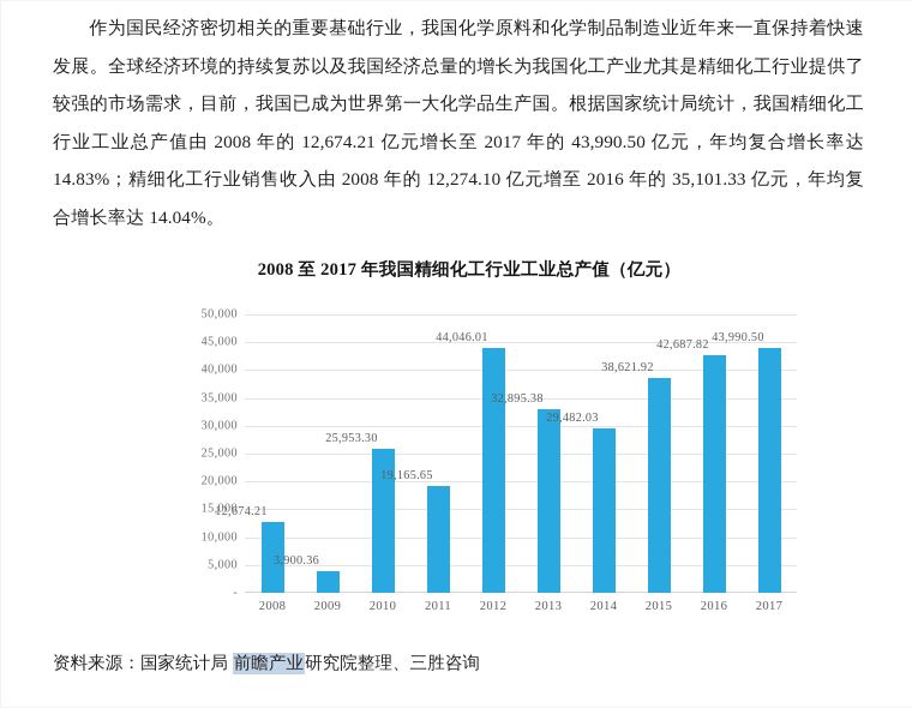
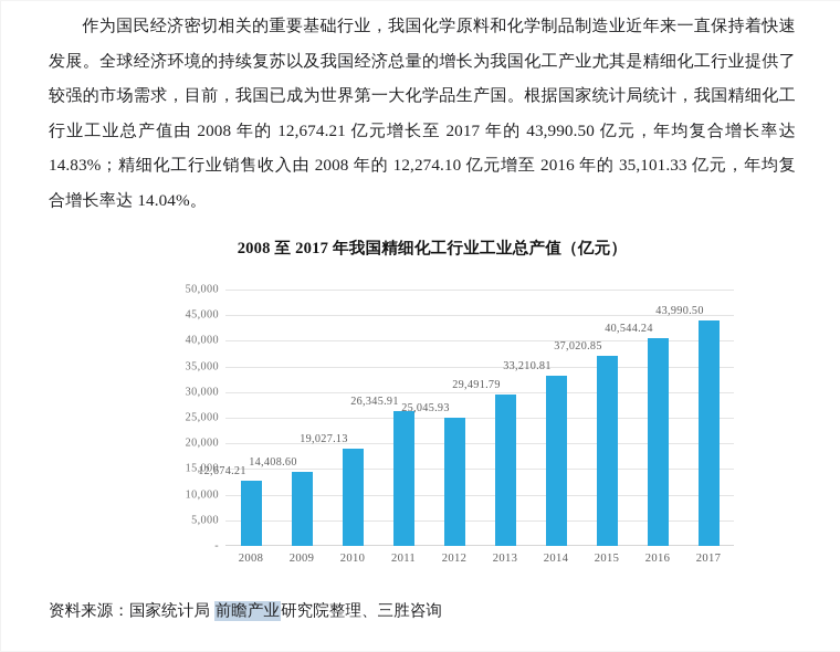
2009: 3,900.36 -> 14,408.60
2010: 25,953.30 -> 19,027.13
2011: 19,165.65 -> 26,345.91
2012: 44,046.01 -> 25,045.93
2013: 32,895.38 -> 29,491.79
2014: 29,482.03 -> 33,210.81
2015: 38,621.92 -> 37,020.85
2016: 42,687.82 -> 40,544.24
